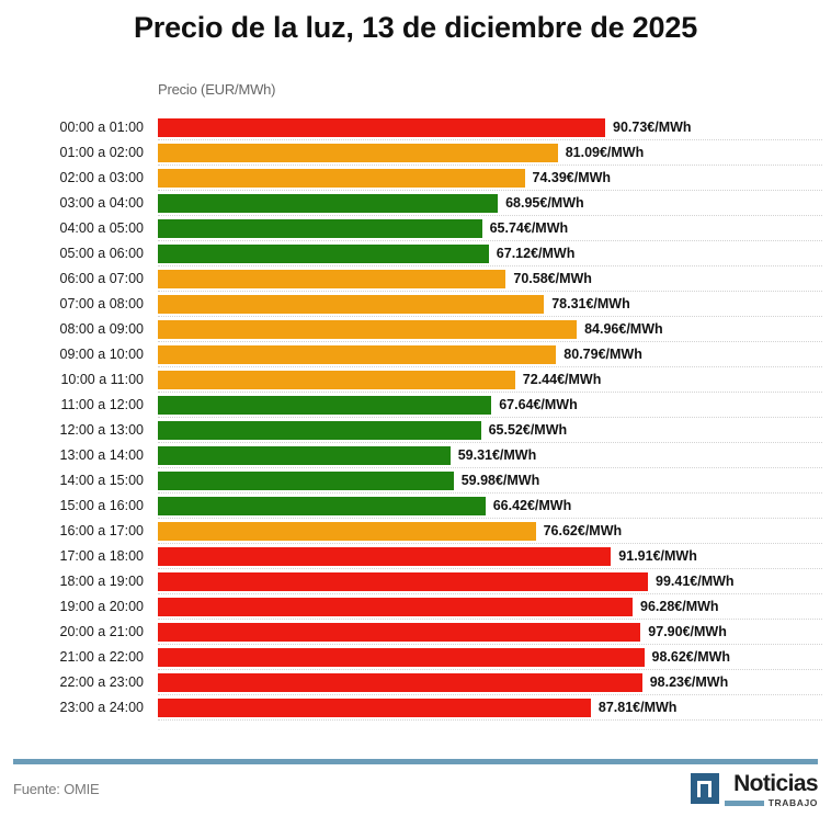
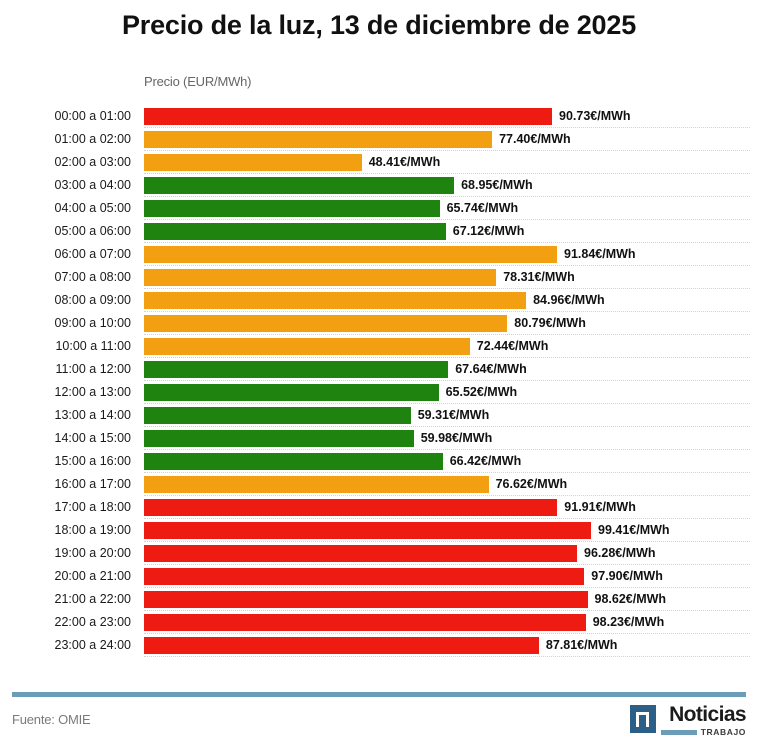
01:00 a 02:00: 81.09 -> 77.40
02:00 a 03:00: 74.39 -> 48.41
06:00 a 07:00: 70.58 -> 91.84
